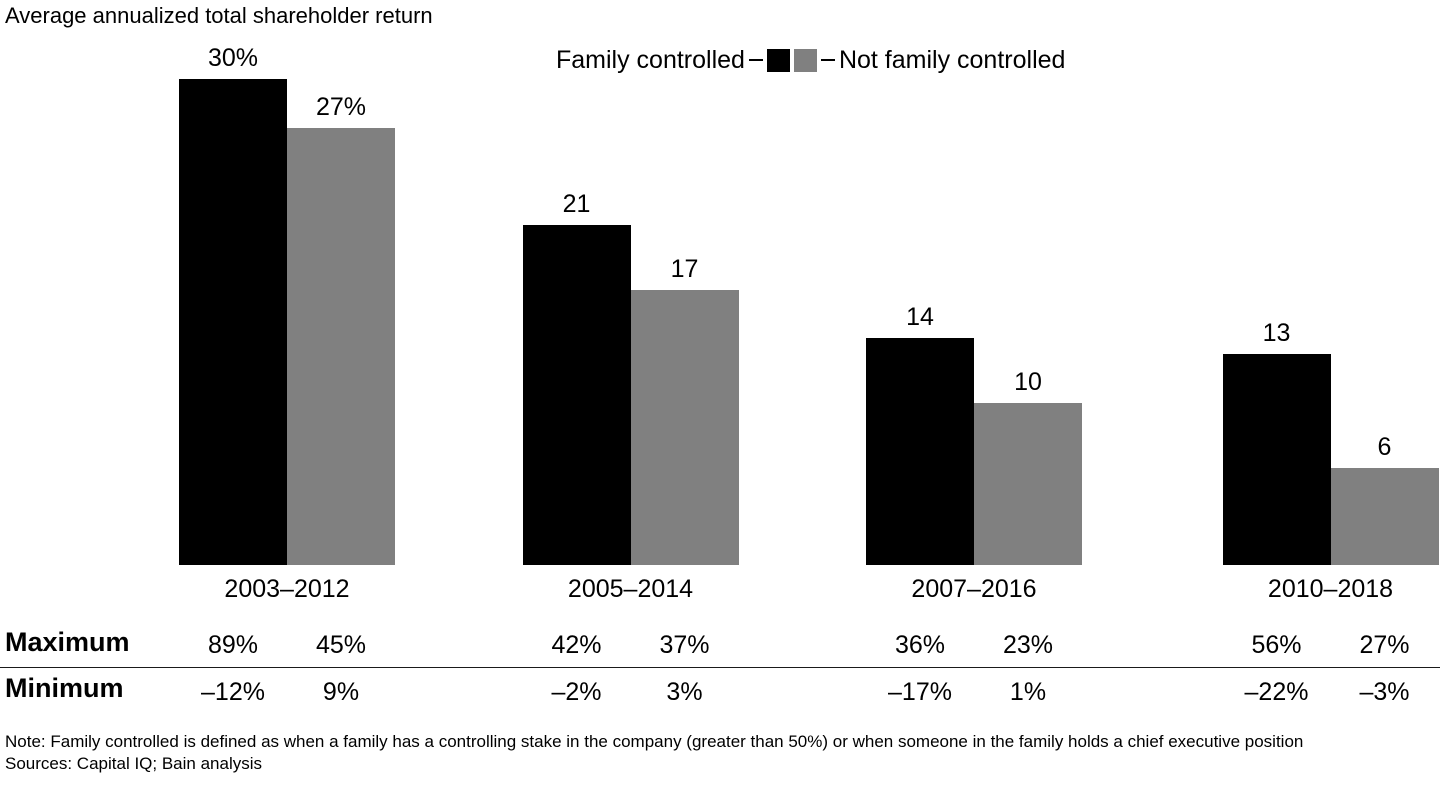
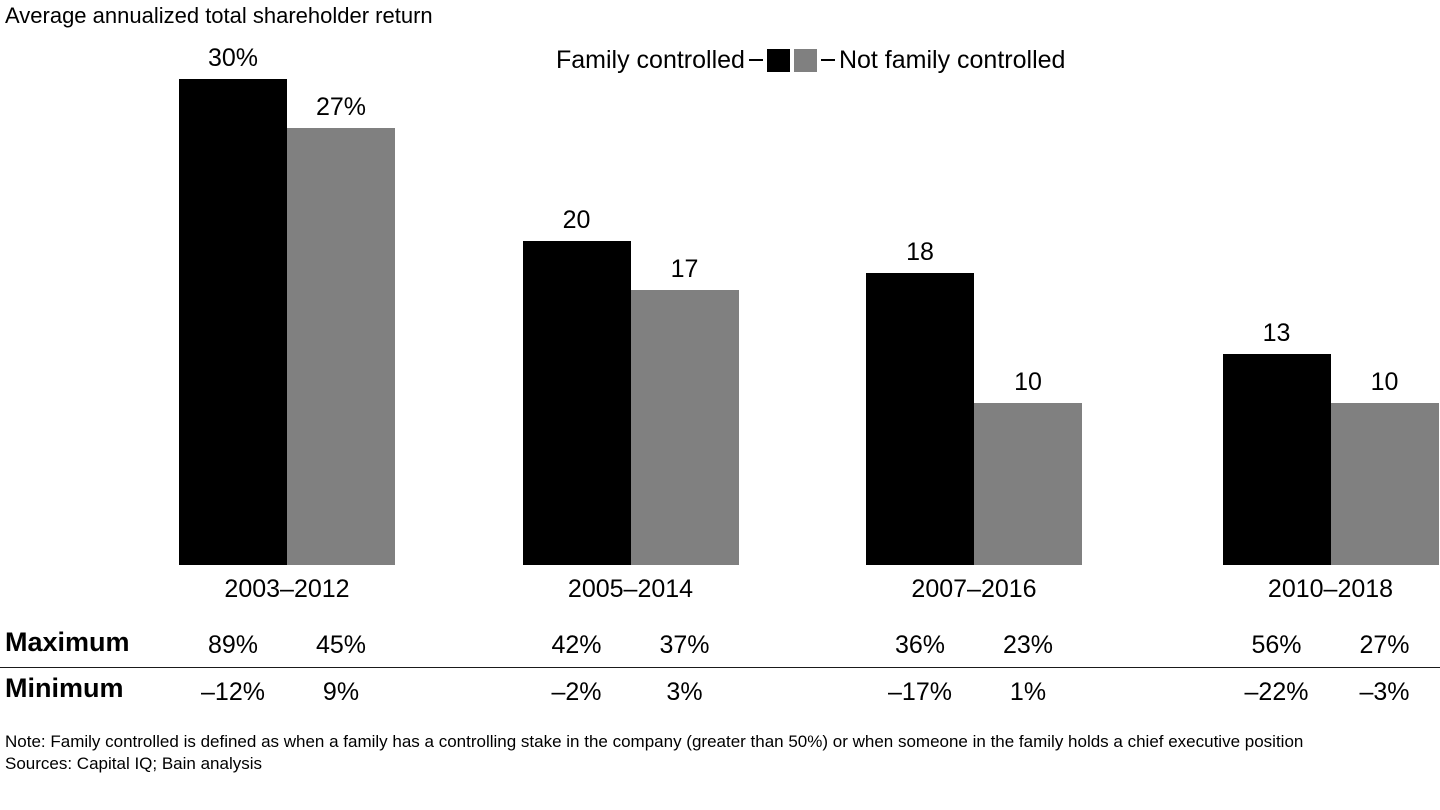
Family controlled/2005–2014: 21 -> 20
Family controlled/2007–2016: 14 -> 18
Not family controlled/2010–2018: 6 -> 10
